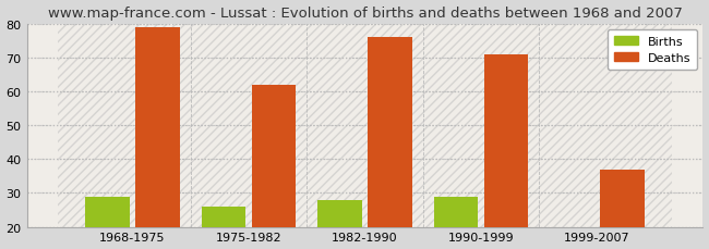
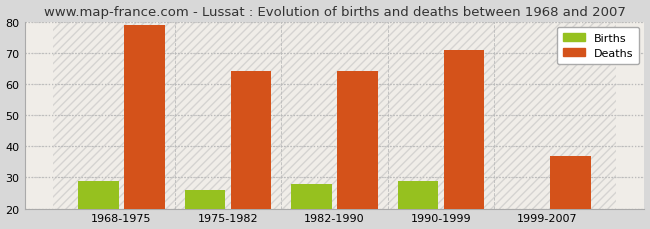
Deaths/1975-1982: 62 -> 64
Deaths/1982-1990: 76 -> 64
